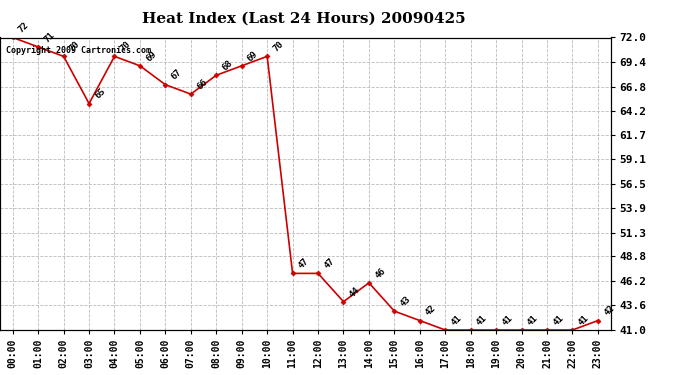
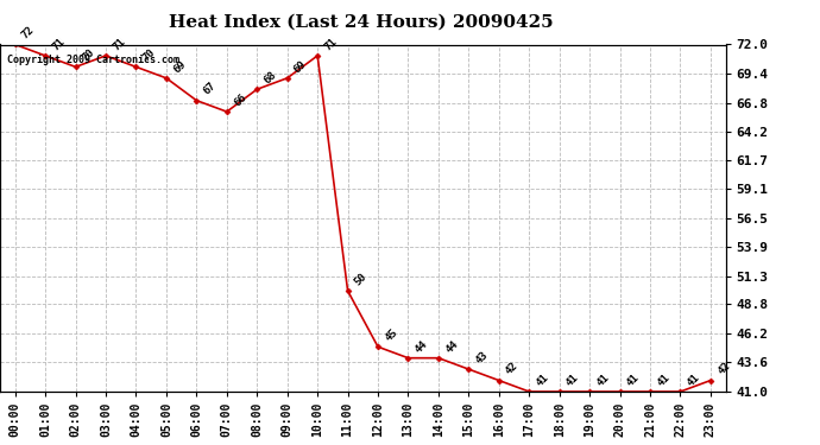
03:00: 65 -> 71
10:00: 70 -> 71
11:00: 47 -> 50
12:00: 47 -> 45
14:00: 46 -> 44
